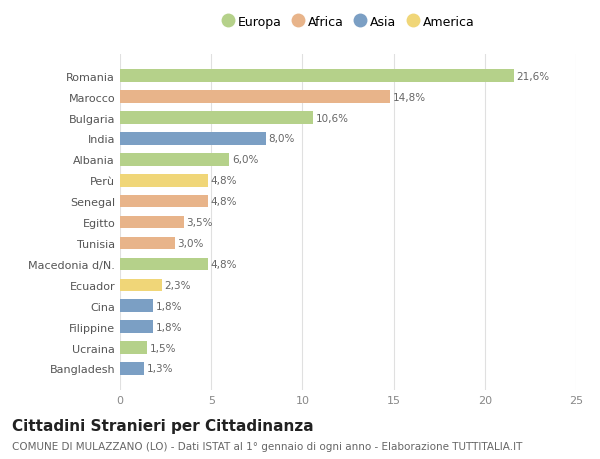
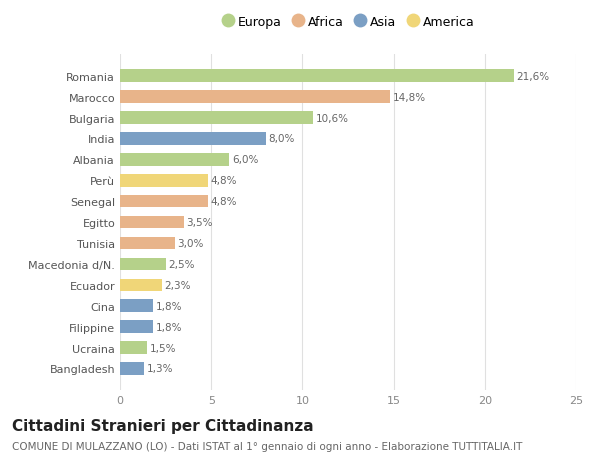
Macedonia d/N.: 4,8% -> 2,5%
